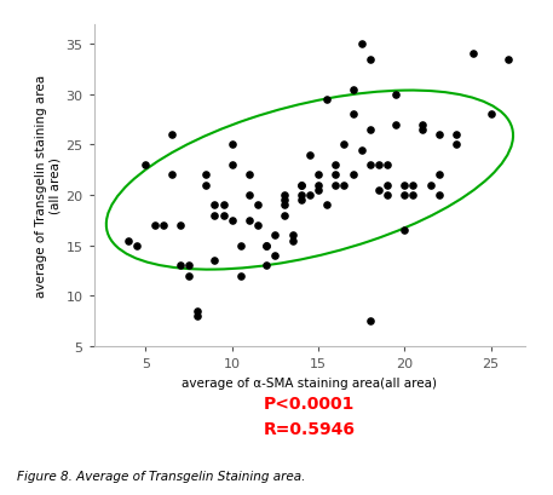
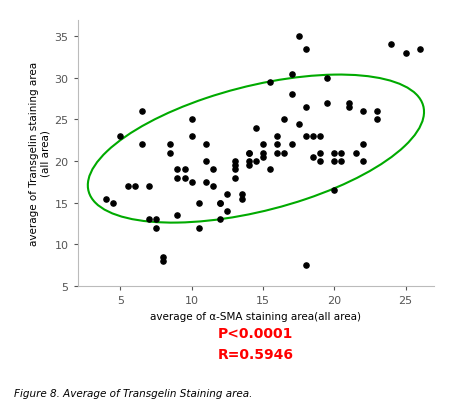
25: 28.0 -> 33.0
